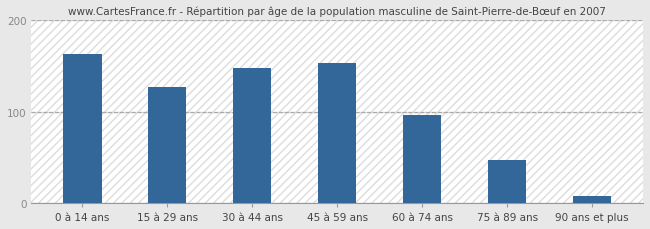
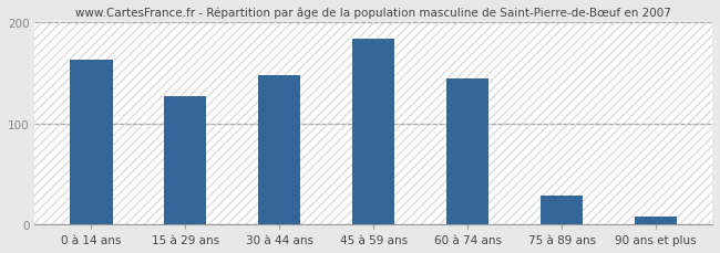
45 à 59 ans: 153 -> 184
60 à 74 ans: 96 -> 144
75 à 89 ans: 47 -> 28
